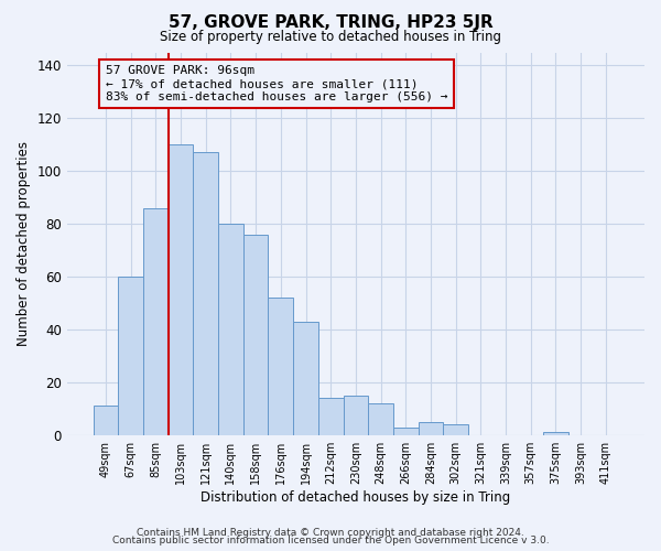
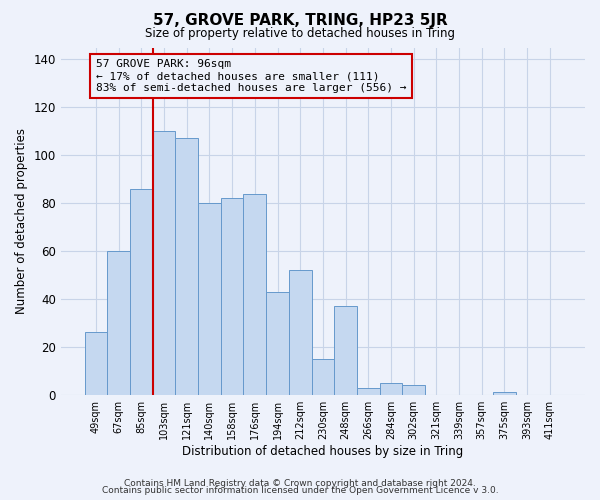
49sqm: 11 -> 26
158sqm: 76 -> 82
176sqm: 52 -> 84
212sqm: 14 -> 52
248sqm: 12 -> 37
